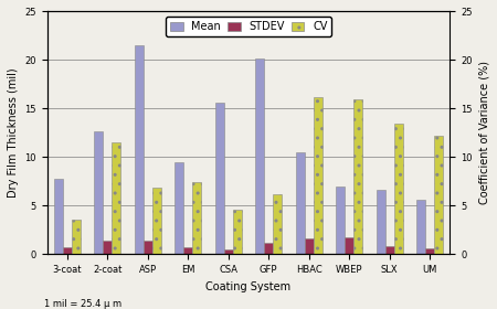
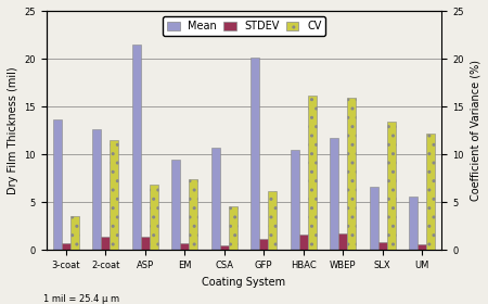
Mean/3-coat: 7.8 -> 13.7
Mean/CSA: 15.6 -> 10.7
Mean/WBEP: 7.0 -> 11.7
